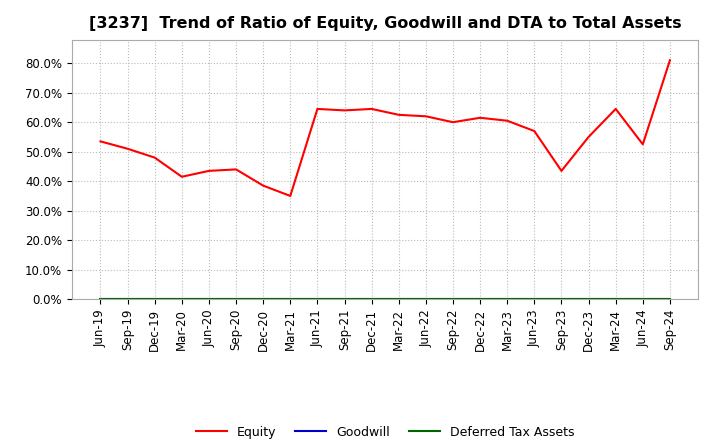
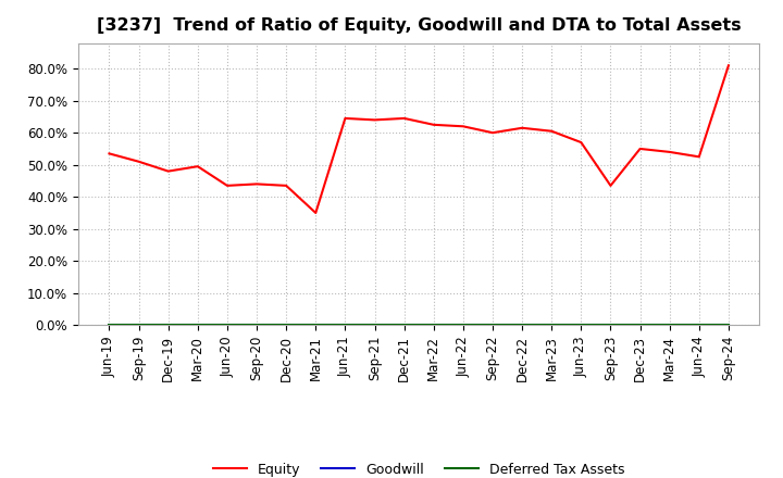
Equity/Mar-20: 41.5% -> 49.5%
Equity/Dec-20: 38.5% -> 43.5%
Equity/Mar-24: 64.5% -> 54.0%
